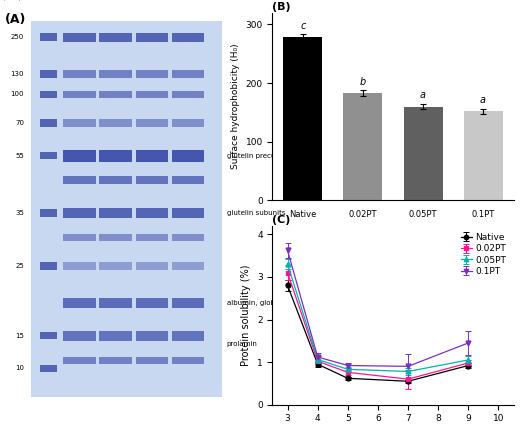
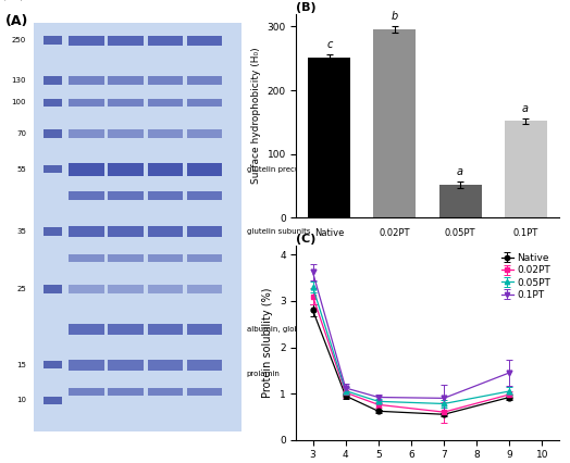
(B)/Native: 278 -> 252
(B)/0.02PT: 183 -> 296
(B)/0.05PT: 160 -> 52
